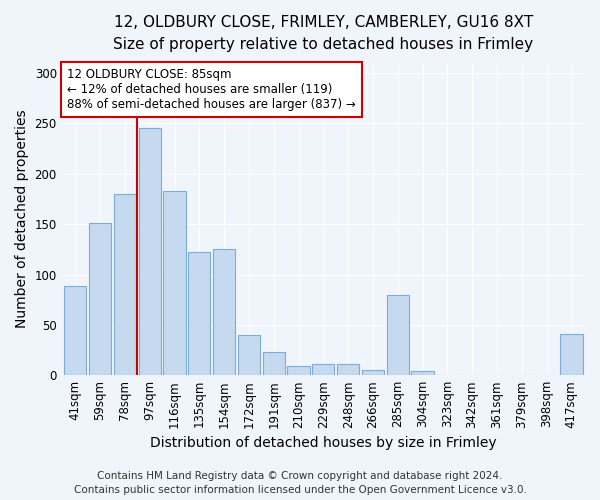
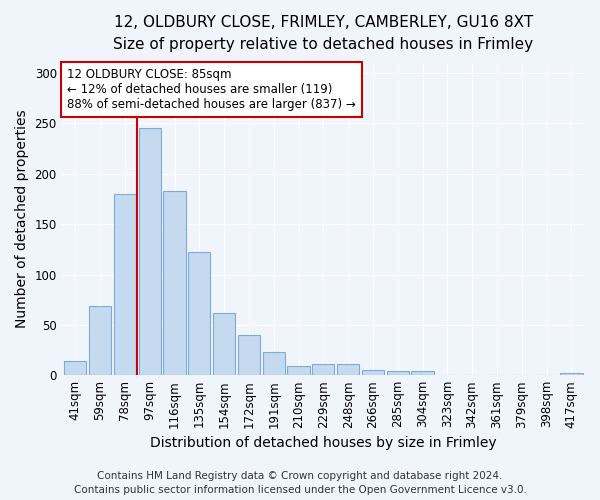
41sqm: 89 -> 14
59sqm: 151 -> 69
154sqm: 125 -> 62
285sqm: 80 -> 4
417sqm: 41 -> 2
